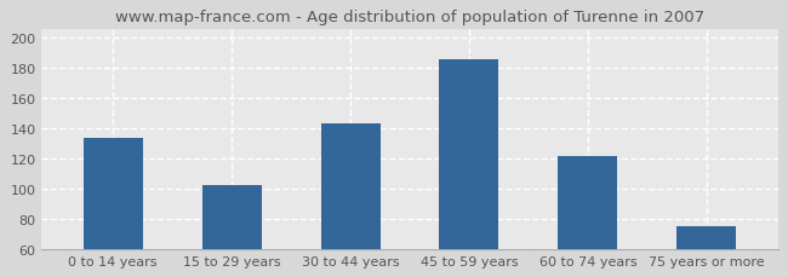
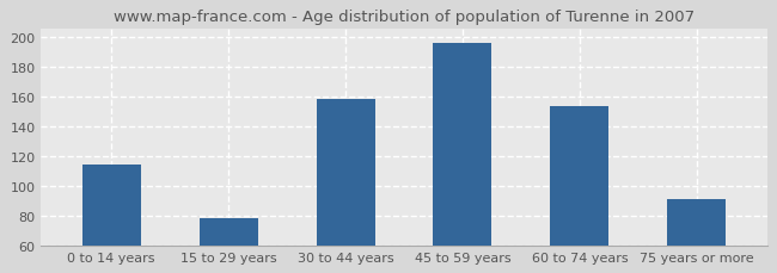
0 to 14 years: 133 -> 114
15 to 29 years: 102 -> 78
30 to 44 years: 143 -> 158
45 to 59 years: 185 -> 196
60 to 74 years: 121 -> 153
75 years or more: 75 -> 91
